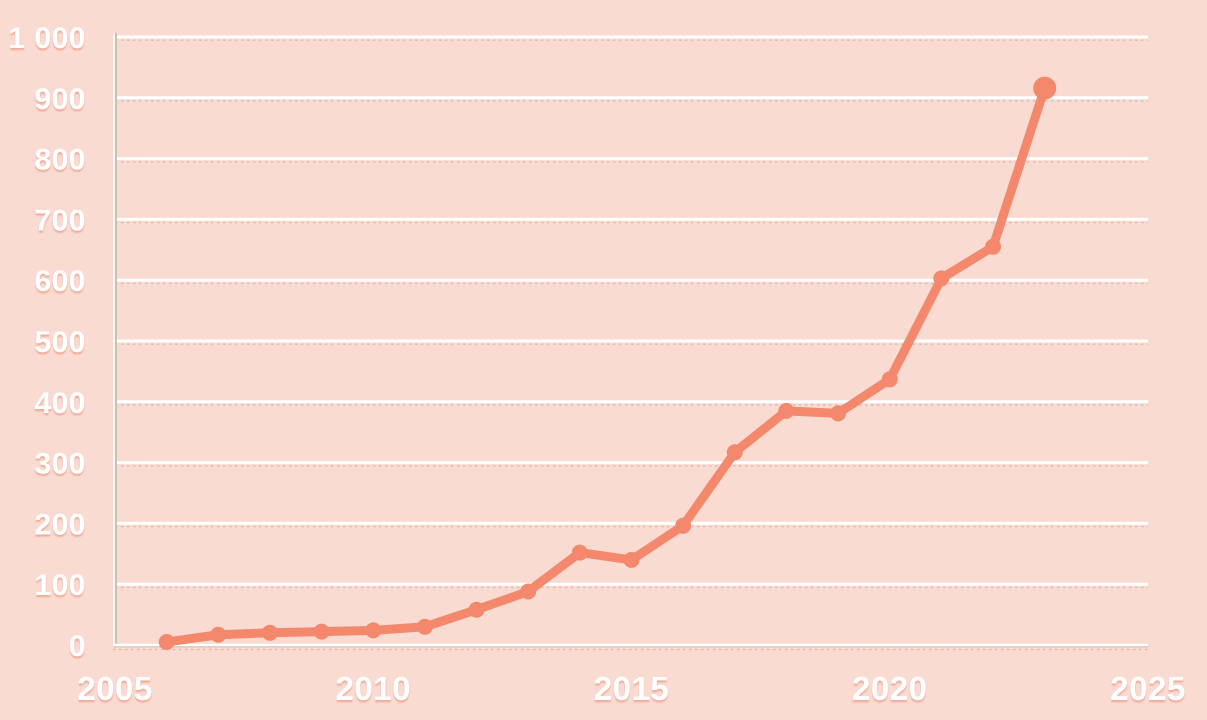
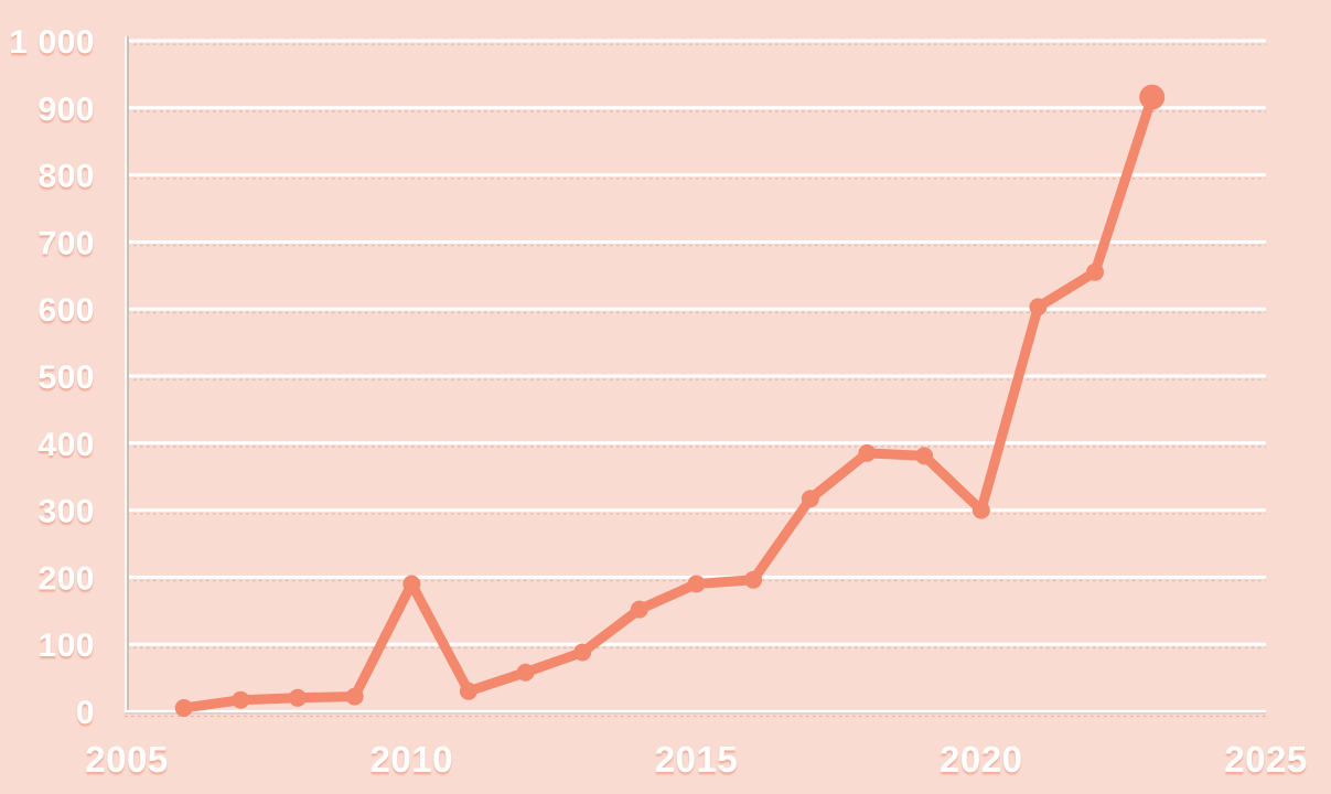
2010: 20 -> 190
2015: 140 -> 190
2020: 440 -> 300
